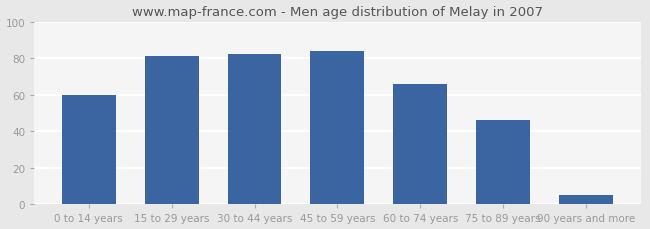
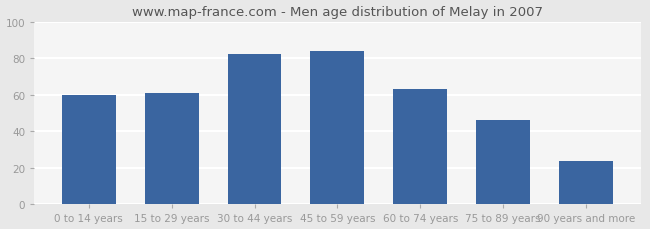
15 to 29 years: 81 -> 61
60 to 74 years: 66 -> 63
90 years and more: 5 -> 24
